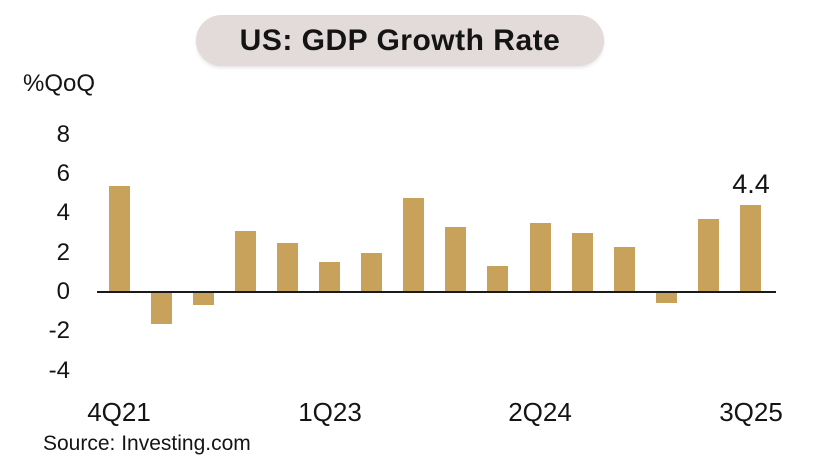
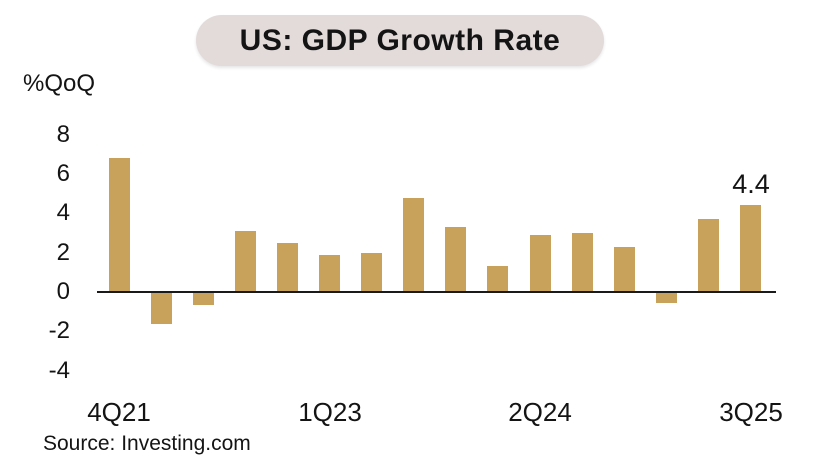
4Q21: 5.4 -> 6.8
1Q23: 1.5 -> 1.9
2Q24: 3.5 -> 2.9
